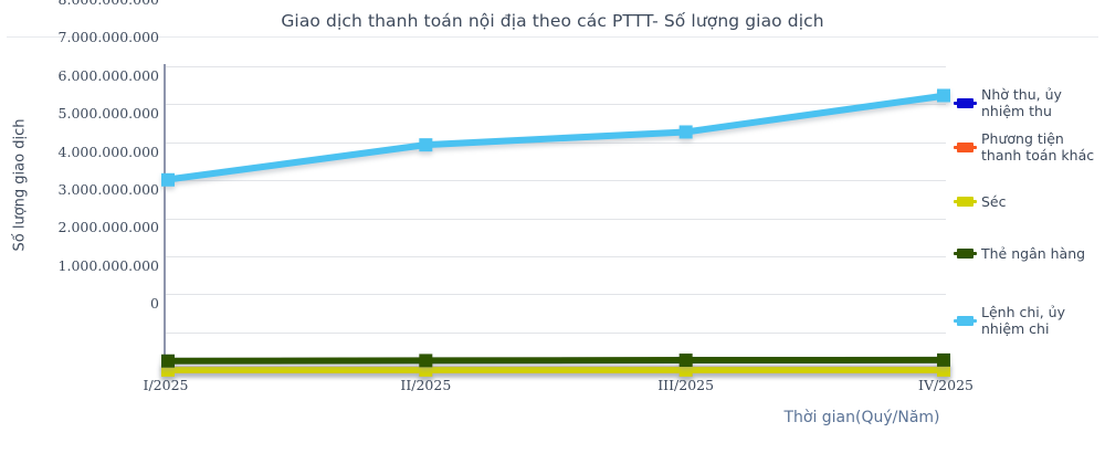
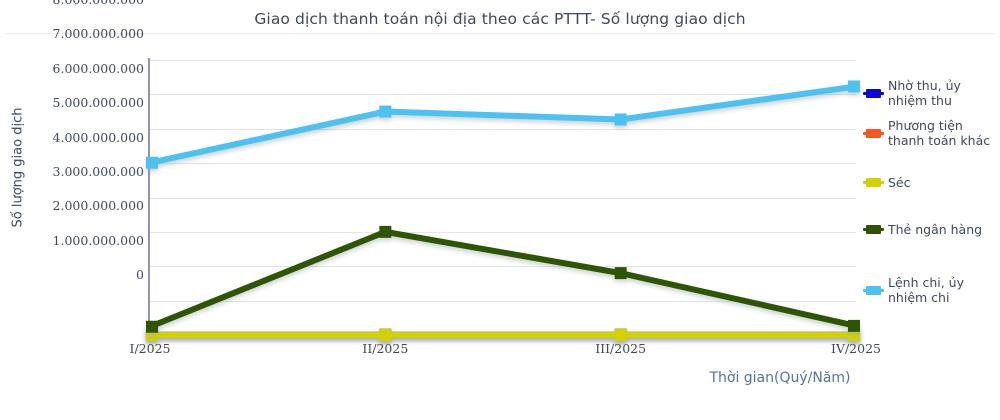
Thẻ ngân hàng/II/2025: 200000000 -> 3000000000
Lệnh chi, ủy nhiệm chi/II/2025: 5900000000 -> 6500000000
Thẻ ngân hàng/III/2025: 300000000 -> 1800000000
